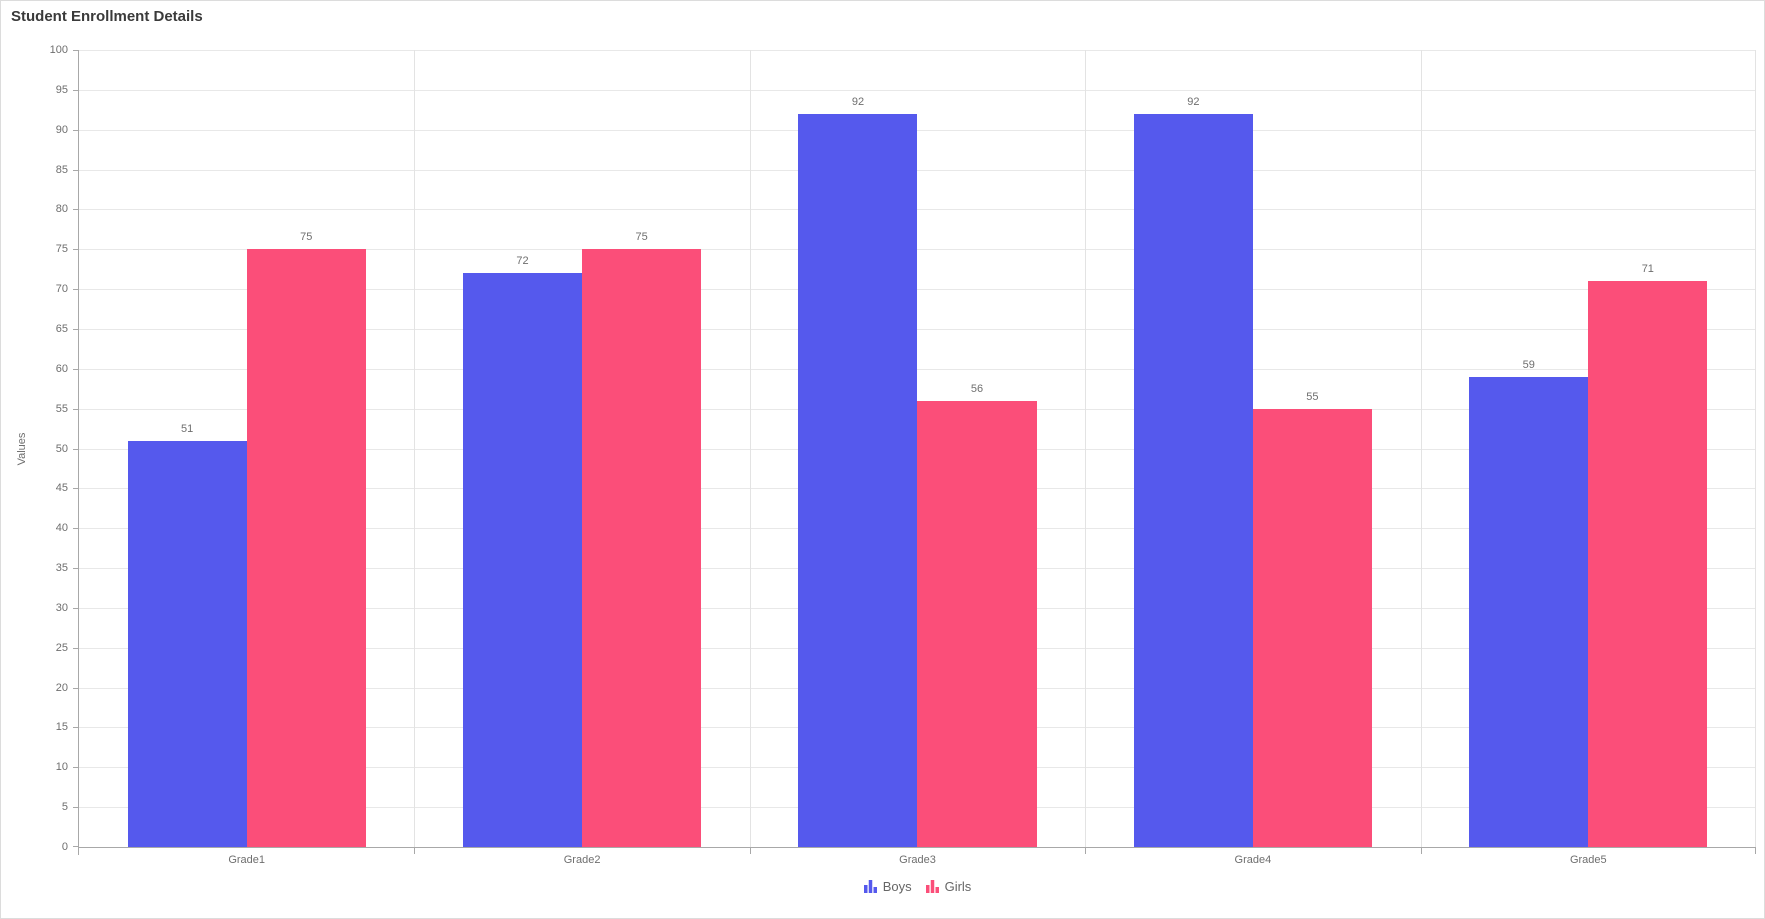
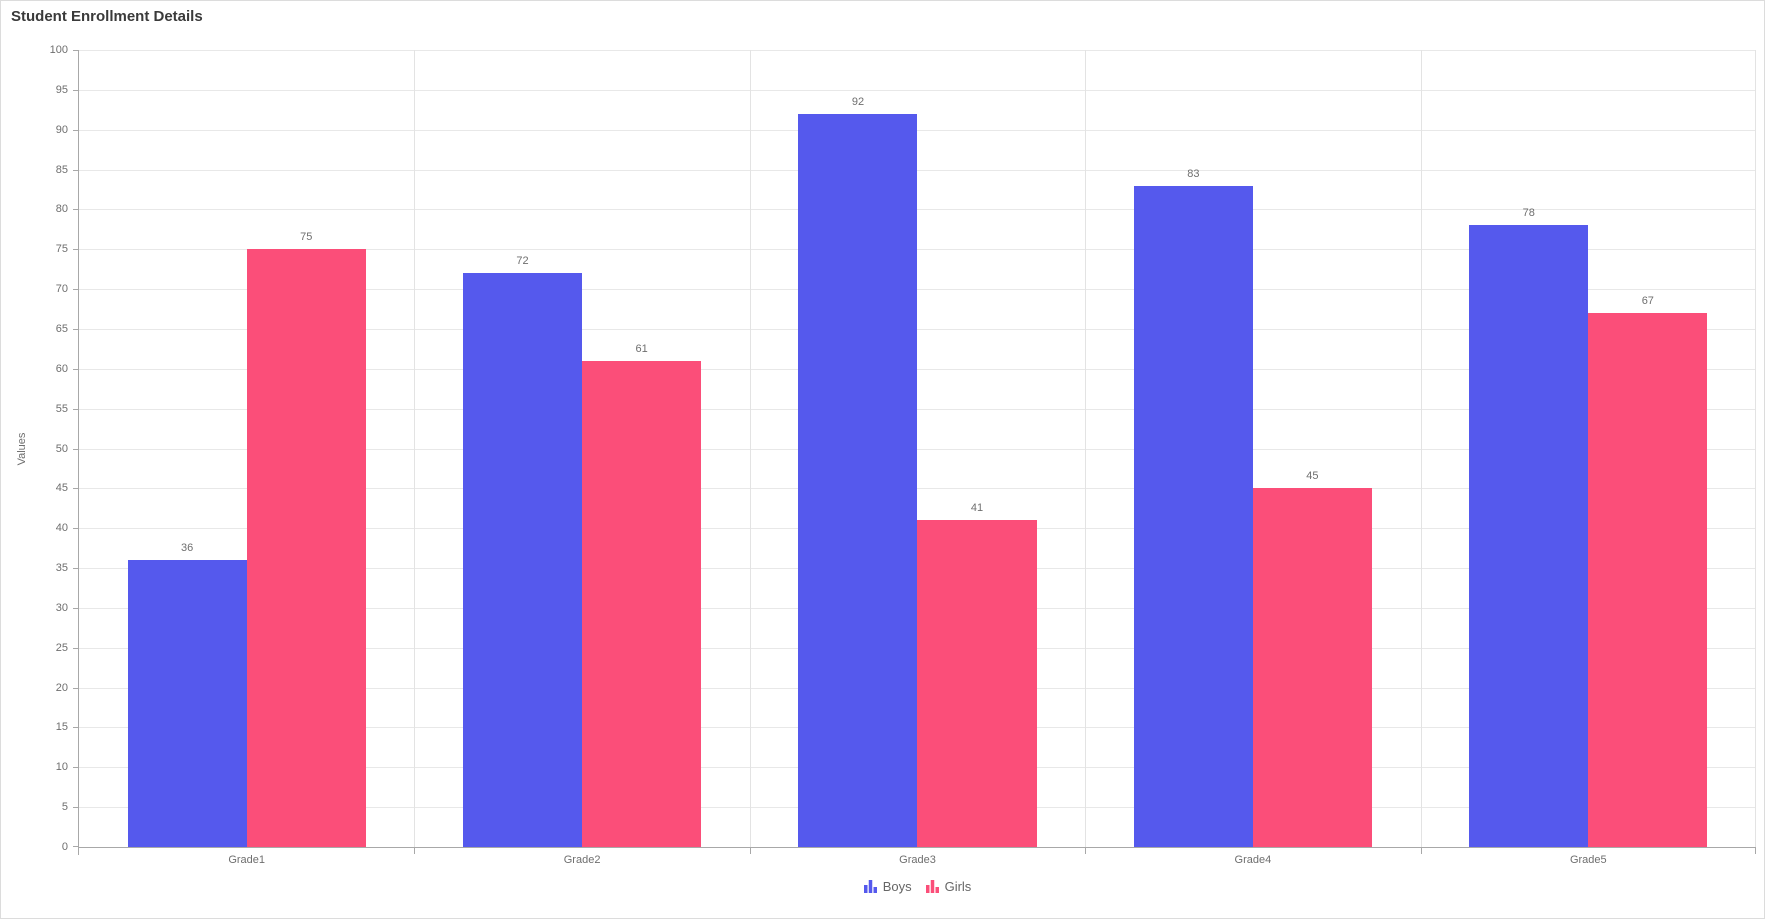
Boys/Grade1: 51 -> 36
Girls/Grade2: 75 -> 61
Girls/Grade3: 56 -> 41
Boys/Grade4: 92 -> 83
Girls/Grade4: 55 -> 45
Boys/Grade5: 59 -> 78
Girls/Grade5: 71 -> 67
